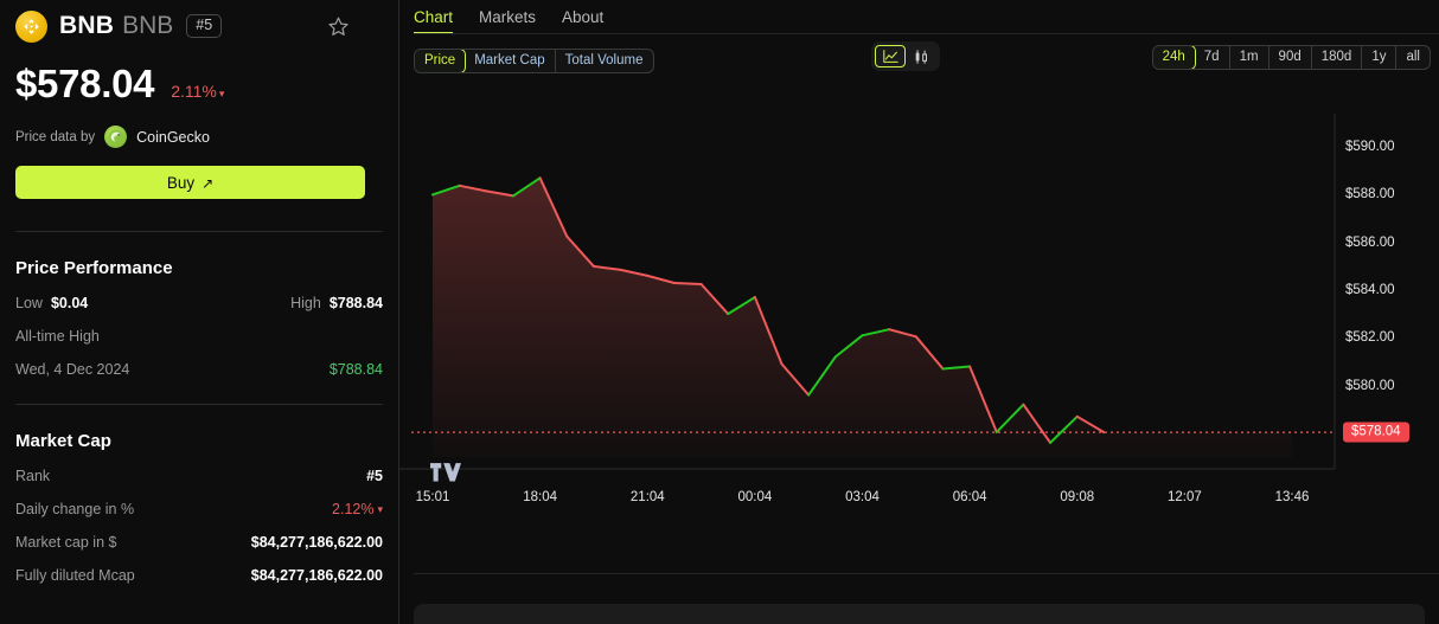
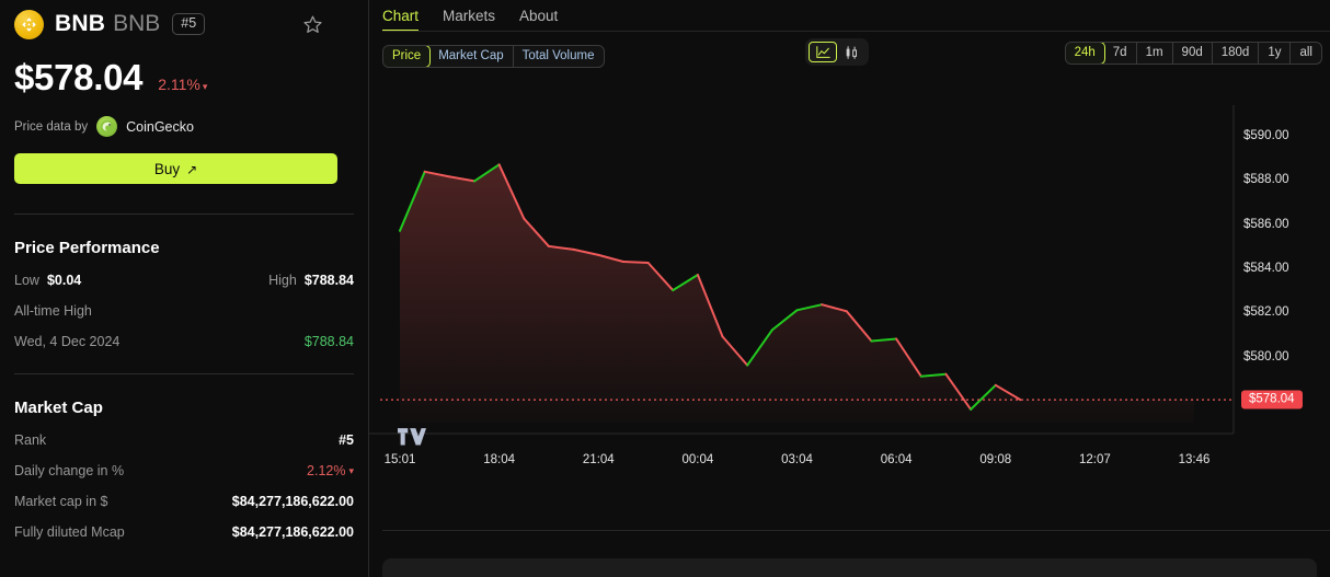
15:01: $588.0 -> $585.7
06:04: $578.0 -> $579.1
